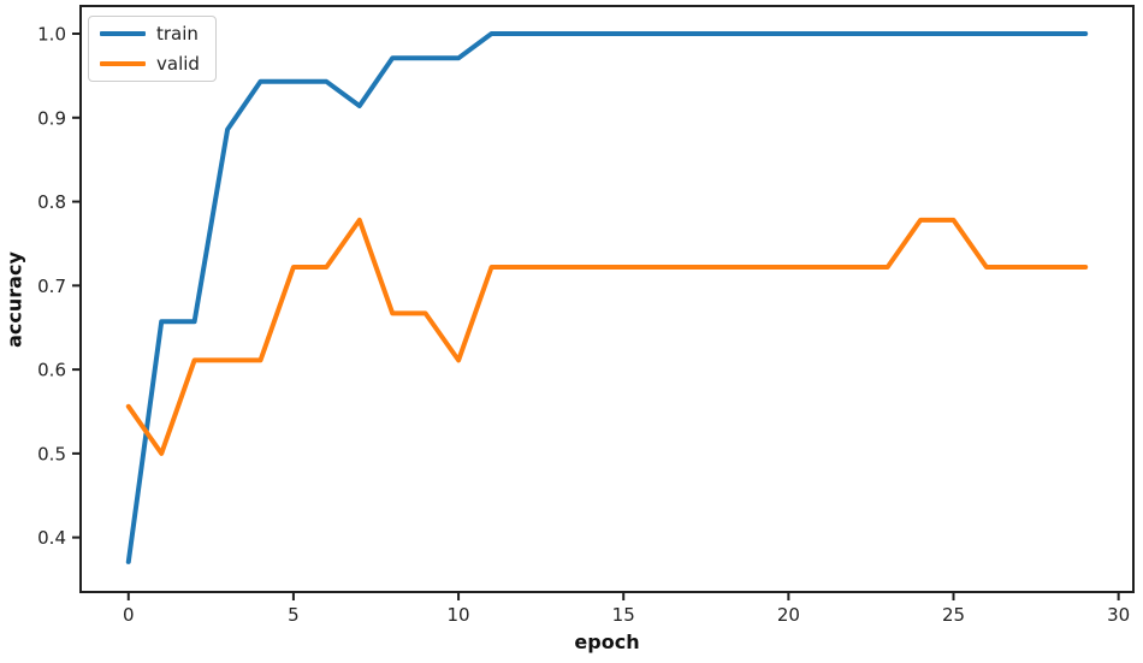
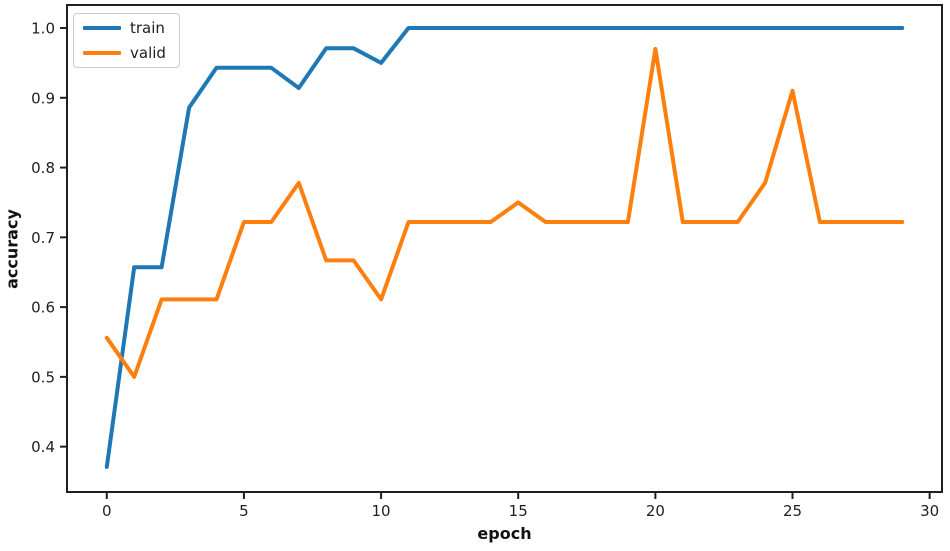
train/10: 0.97 -> 0.95
valid/15: 0.72 -> 0.75
valid/20: 0.72 -> 0.97
valid/25: 0.78 -> 0.91
